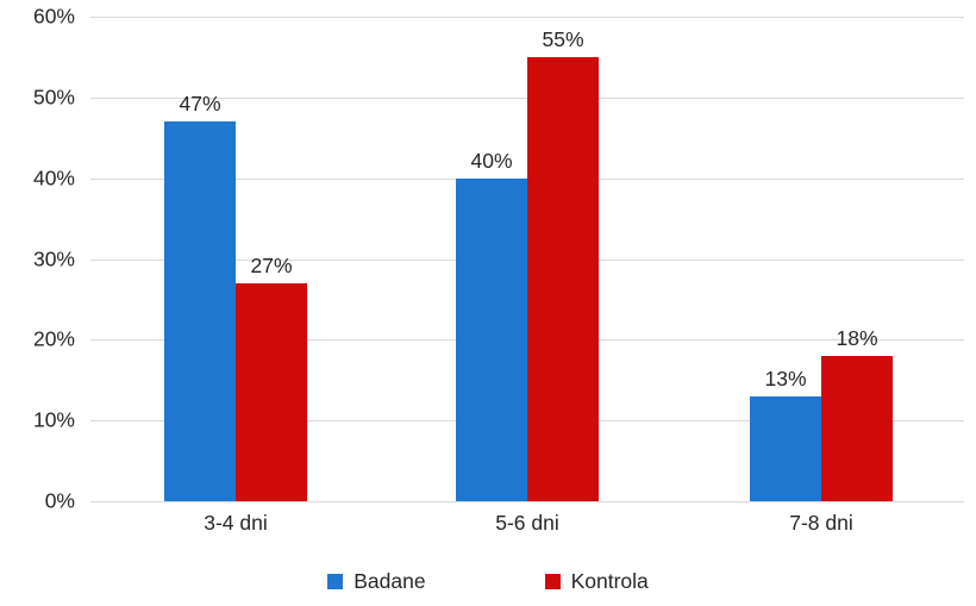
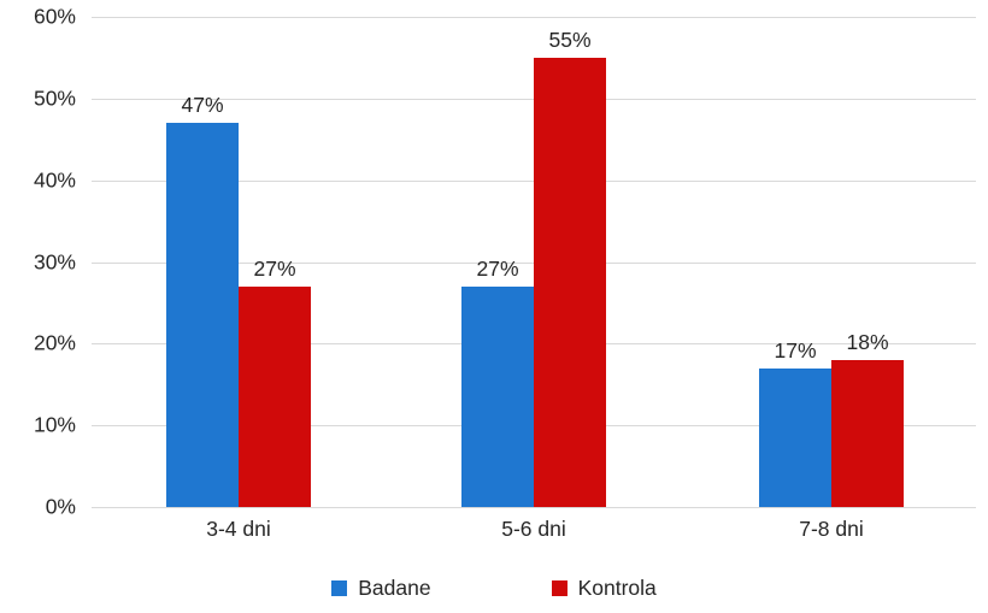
Badane/5-6 dni: 40% -> 27%
Badane/7-8 dni: 13% -> 17%
